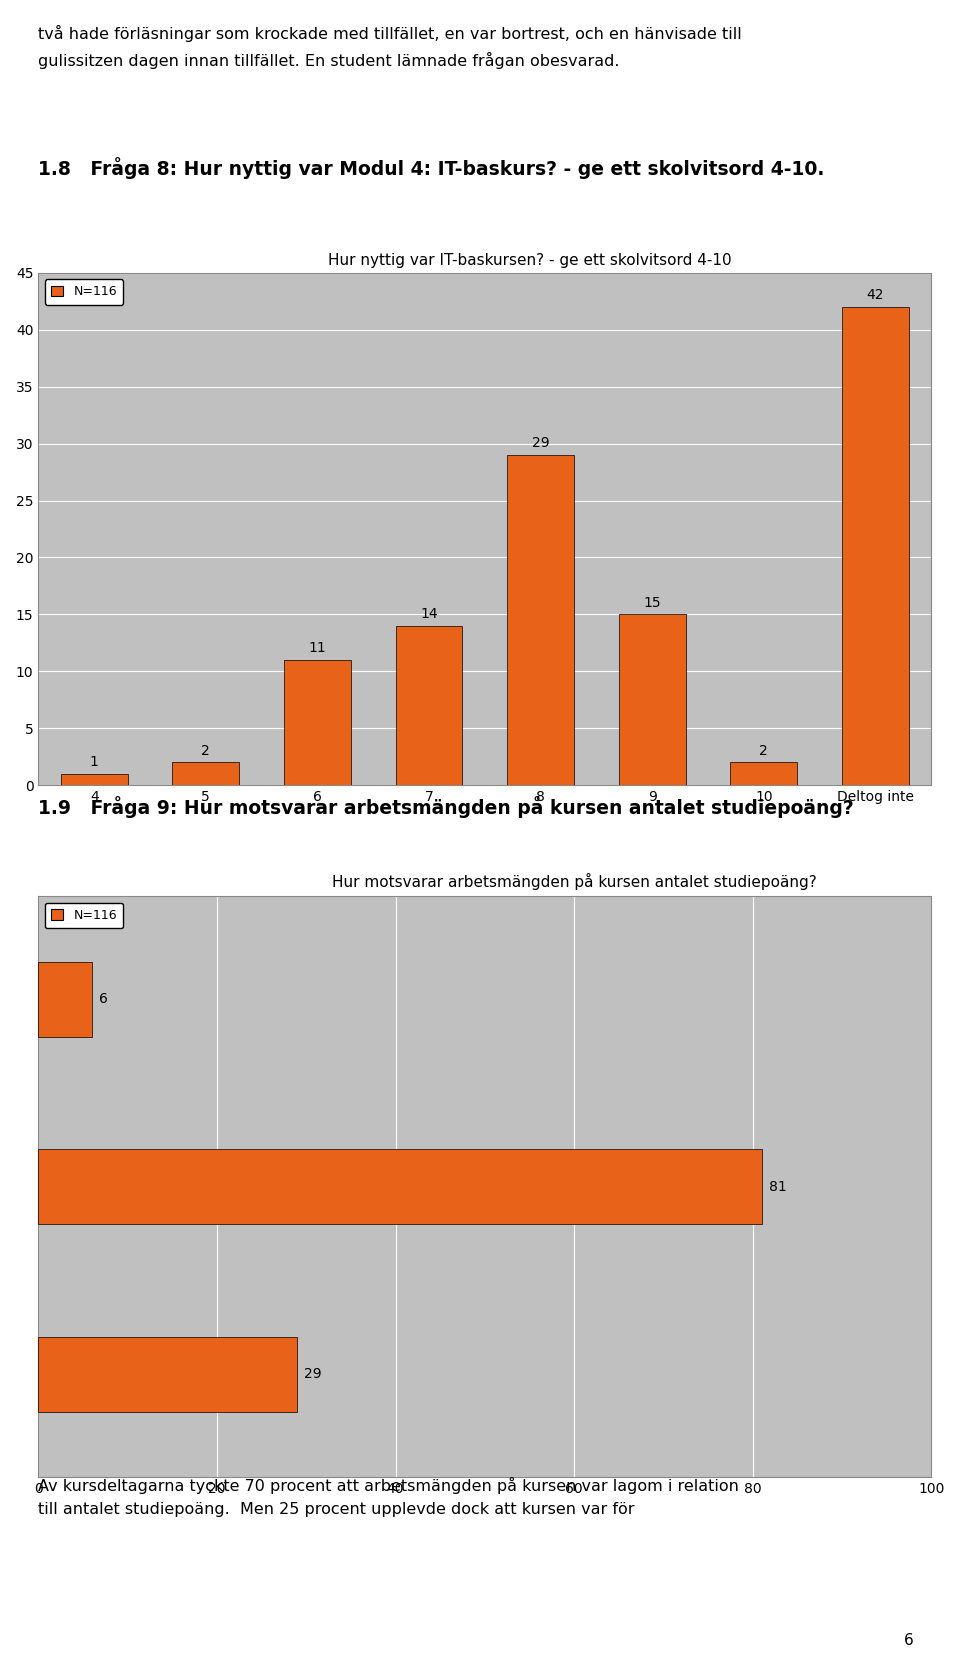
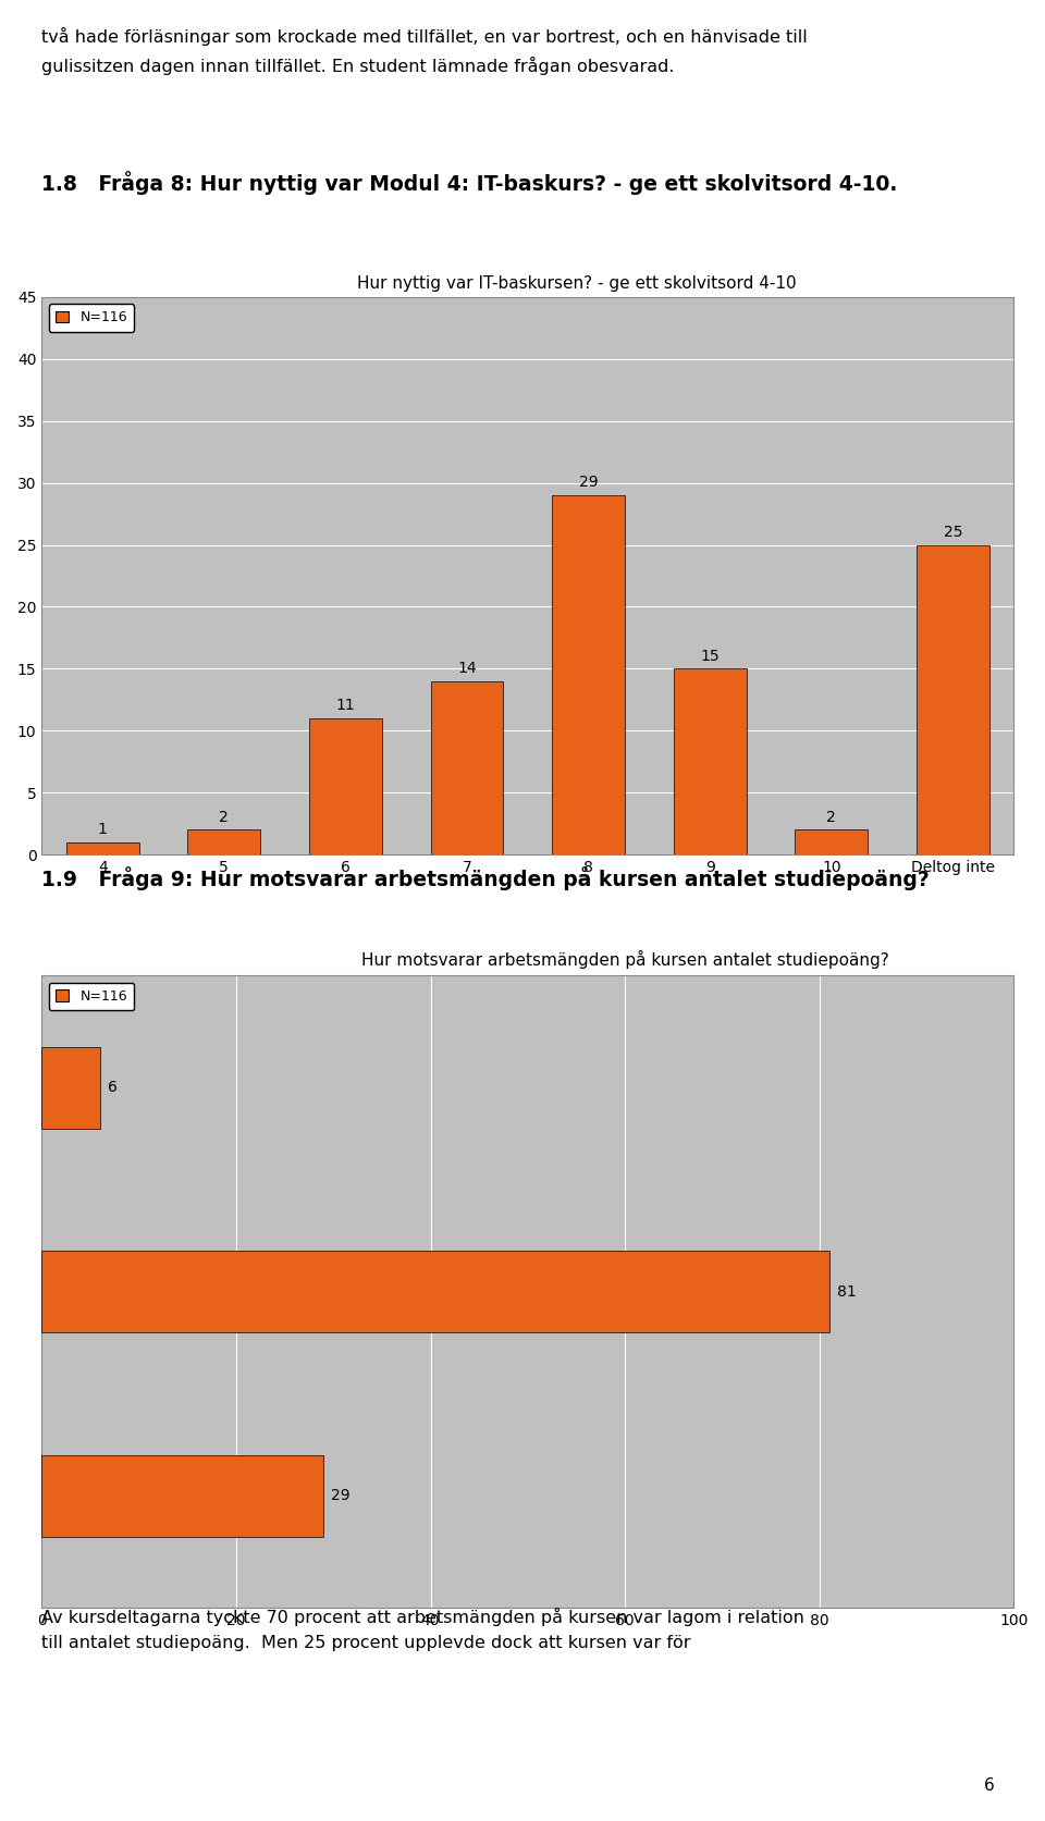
Deltog inte: 42 -> 25
